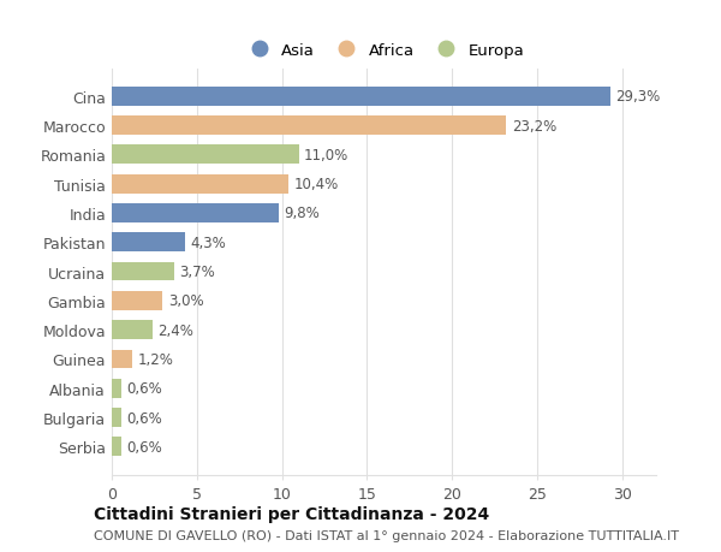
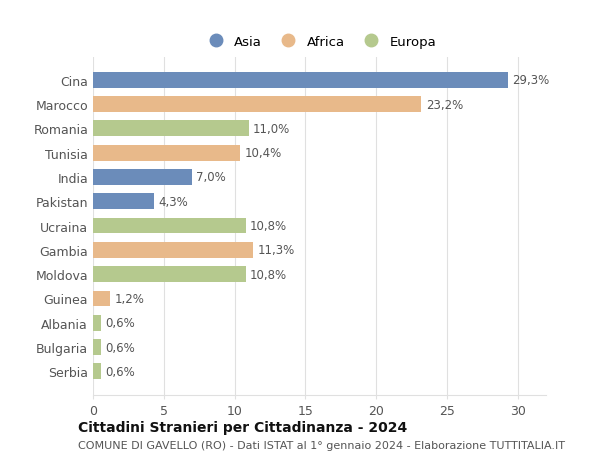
India: 9,8% -> 7,0%
Ucraina: 3,7% -> 10,8%
Gambia: 3,0% -> 11,3%
Moldova: 2,4% -> 10,8%
